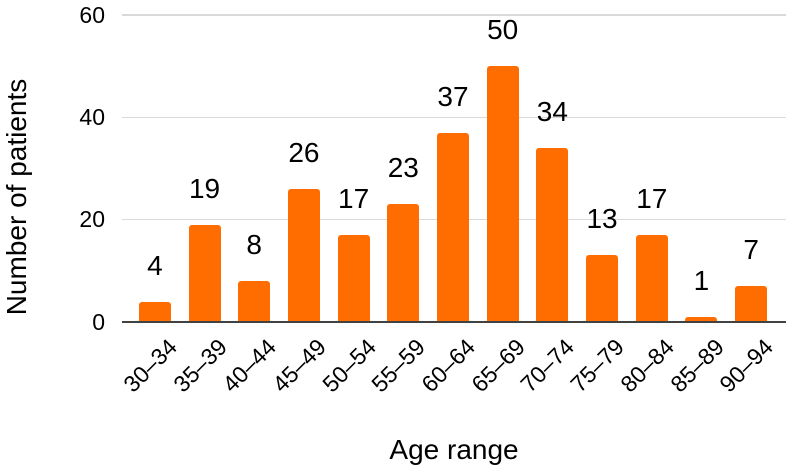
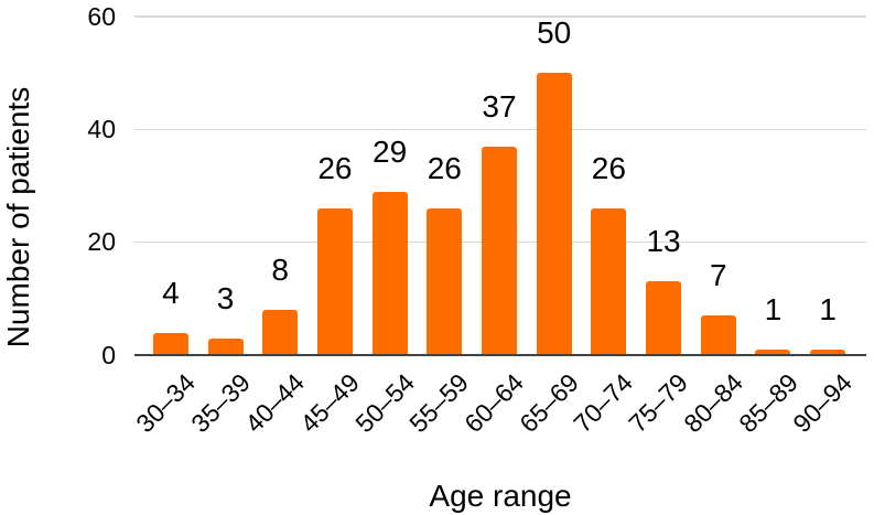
35–39: 19 -> 3
50–54: 17 -> 29
55–59: 23 -> 26
70–74: 34 -> 26
80–84: 17 -> 7
90–94: 7 -> 1
